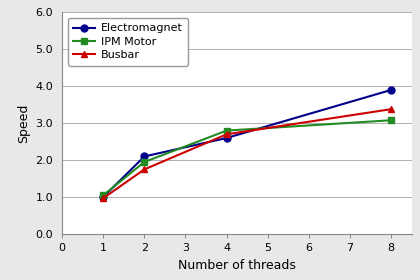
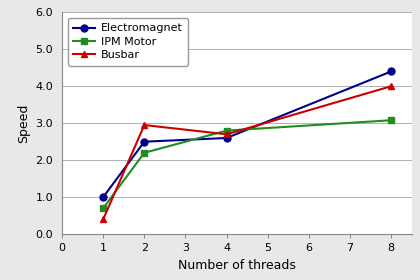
IPM Motor/1: 1.05 -> 0.70
Busbar/1: 0.97 -> 0.40
Electromagnet/2: 2.1 -> 2.5
IPM Motor/2: 1.95 -> 2.20
Busbar/2: 1.75 -> 2.95
Electromagnet/8: 3.9 -> 4.4
Busbar/8: 3.38 -> 4.00
